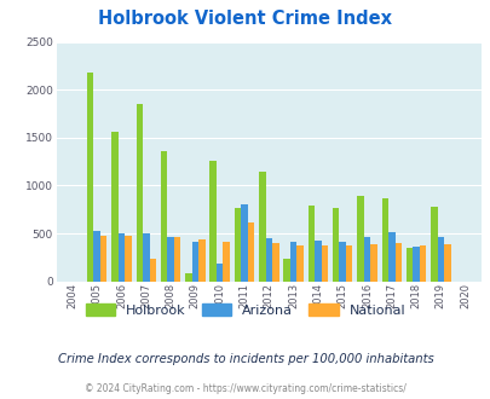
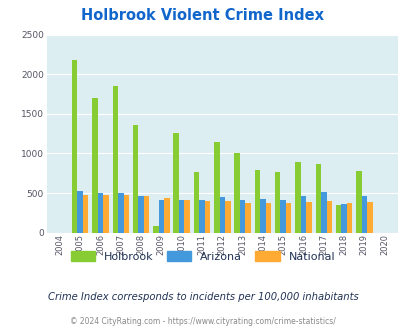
Holbrook/2006: 1560 -> 1700
National/2007: 240 -> 480
Arizona/2010: 180 -> 420
Arizona/2011: 800 -> 420
National/2011: 620 -> 400
Holbrook/2013: 240 -> 1000
